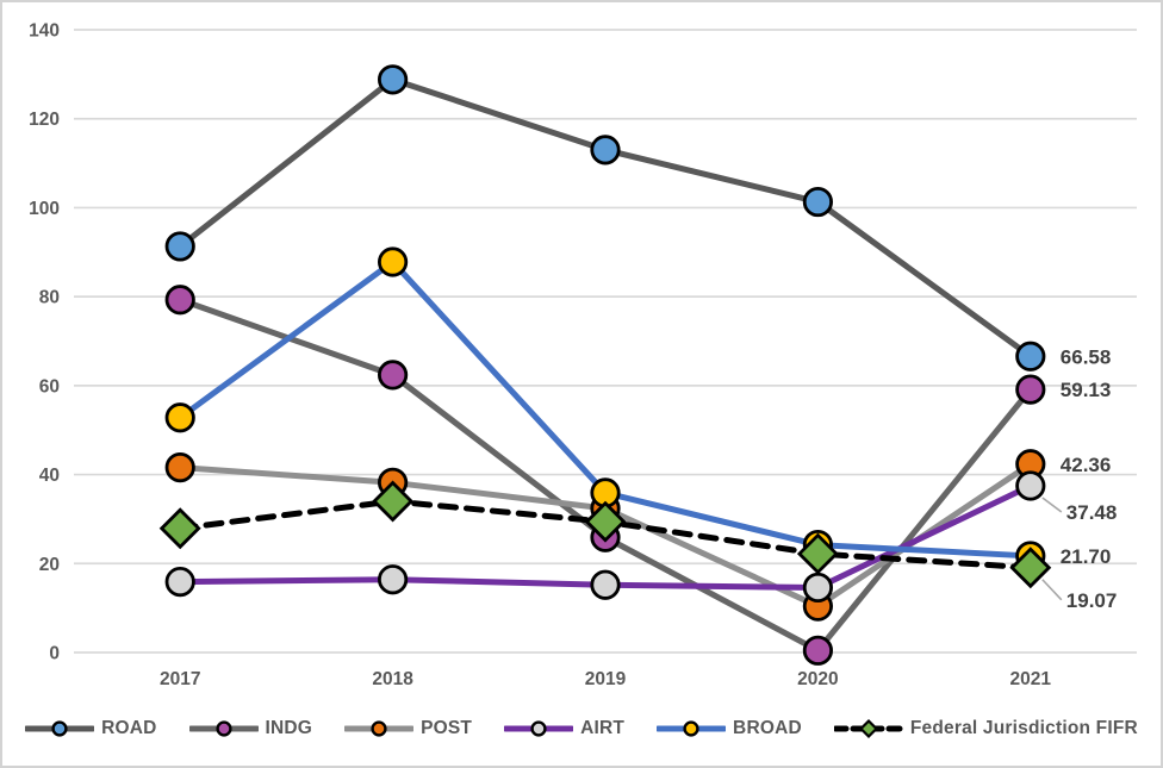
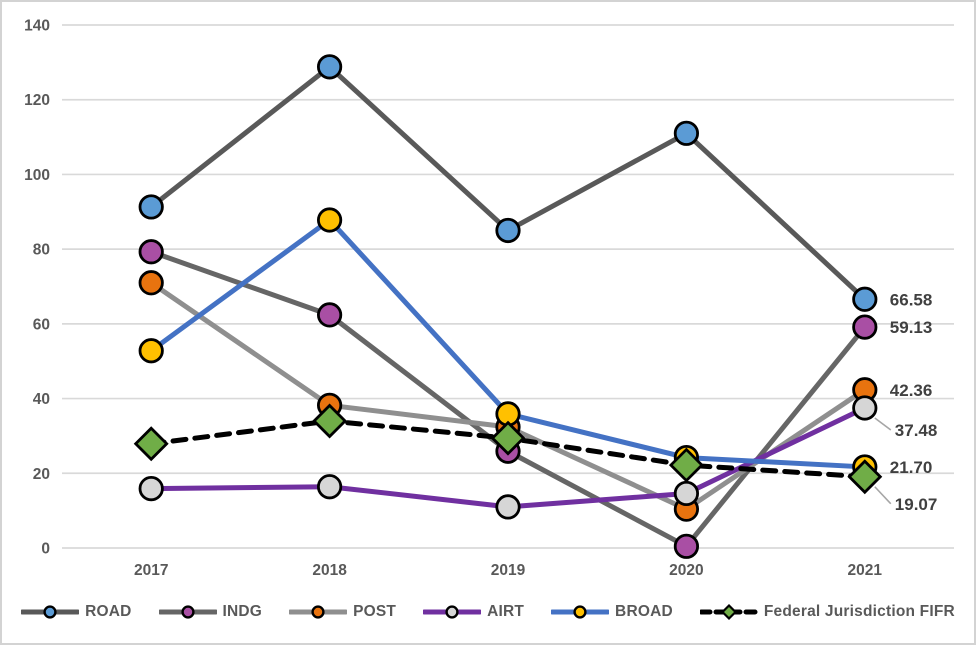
POST/2017: 42 -> 71
ROAD/2019: 113 -> 85
AIRT/2019: 15 -> 11
ROAD/2020: 101 -> 111
